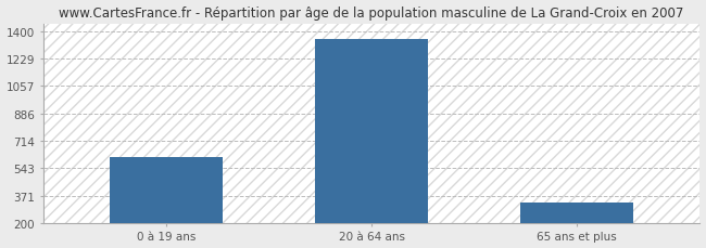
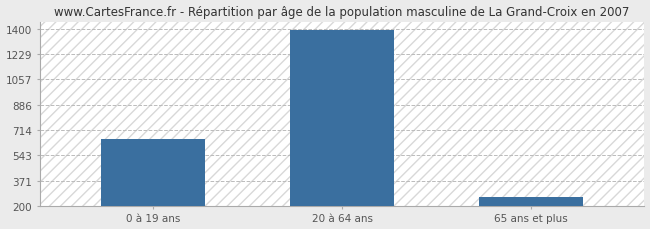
0 à 19 ans: 610 -> 650
20 à 64 ans: 1350 -> 1390
65 ans et plus: 330 -> 260
